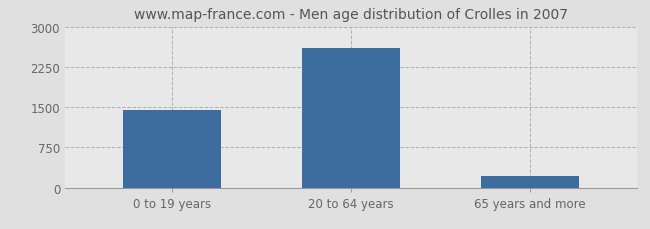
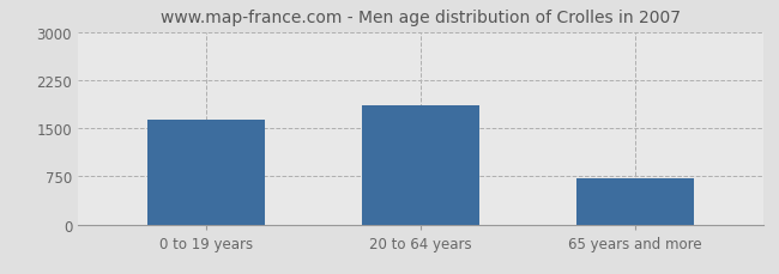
0 to 19 years: 1450 -> 1640
20 to 64 years: 2600 -> 1860
65 years and more: 220 -> 720
